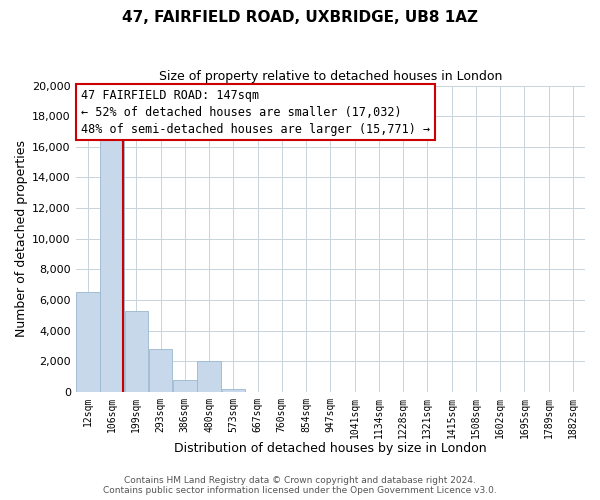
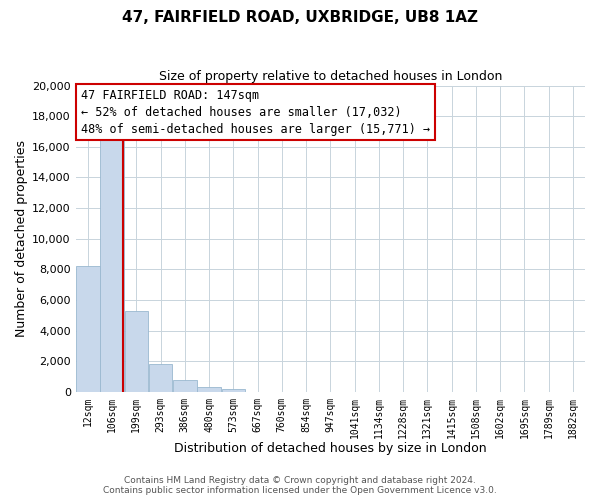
12sqm: 6,500 -> 8,200
293sqm: 2,800 -> 1,800
480sqm: 2,000 -> 300
